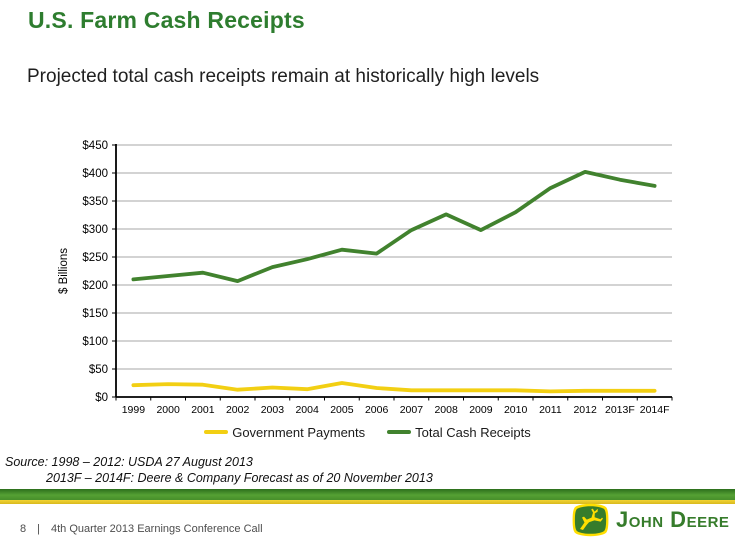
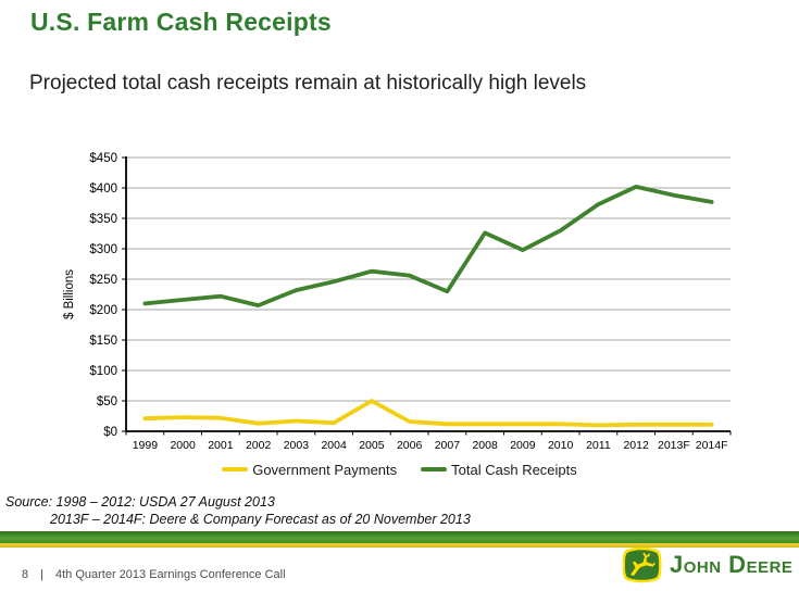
Government Payments/2005: $20 -> $50
Total Cash Receipts/2007: $300 -> $230
